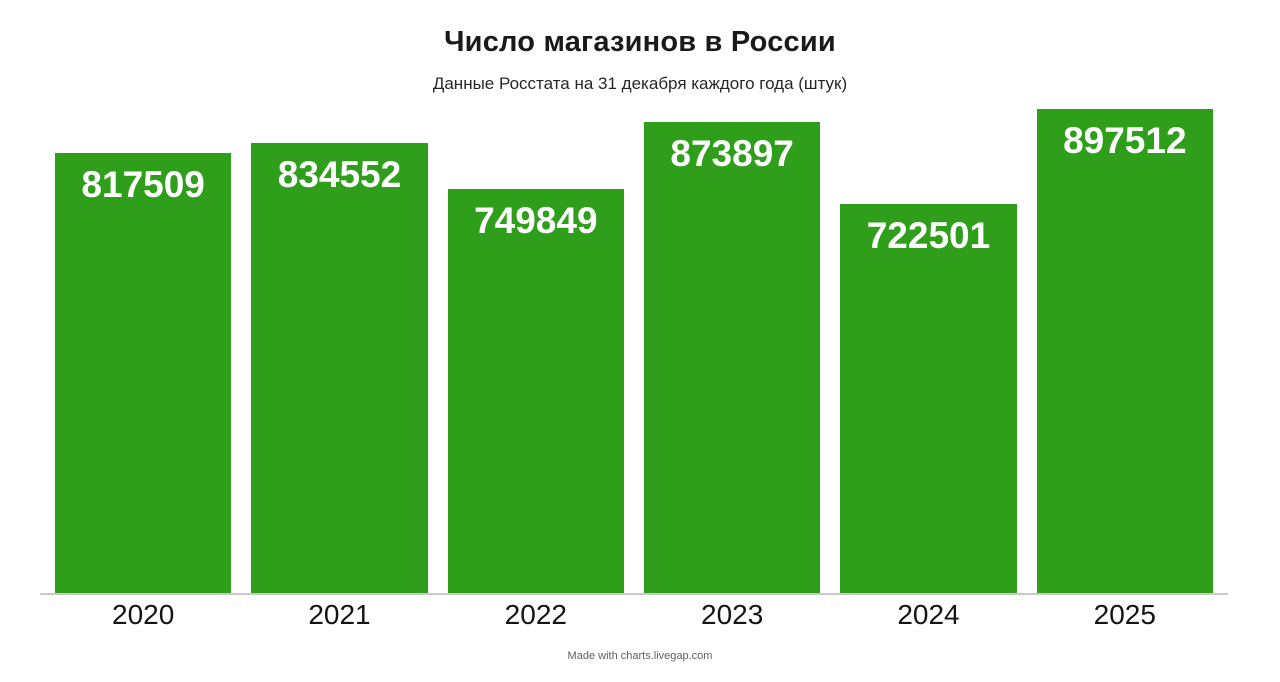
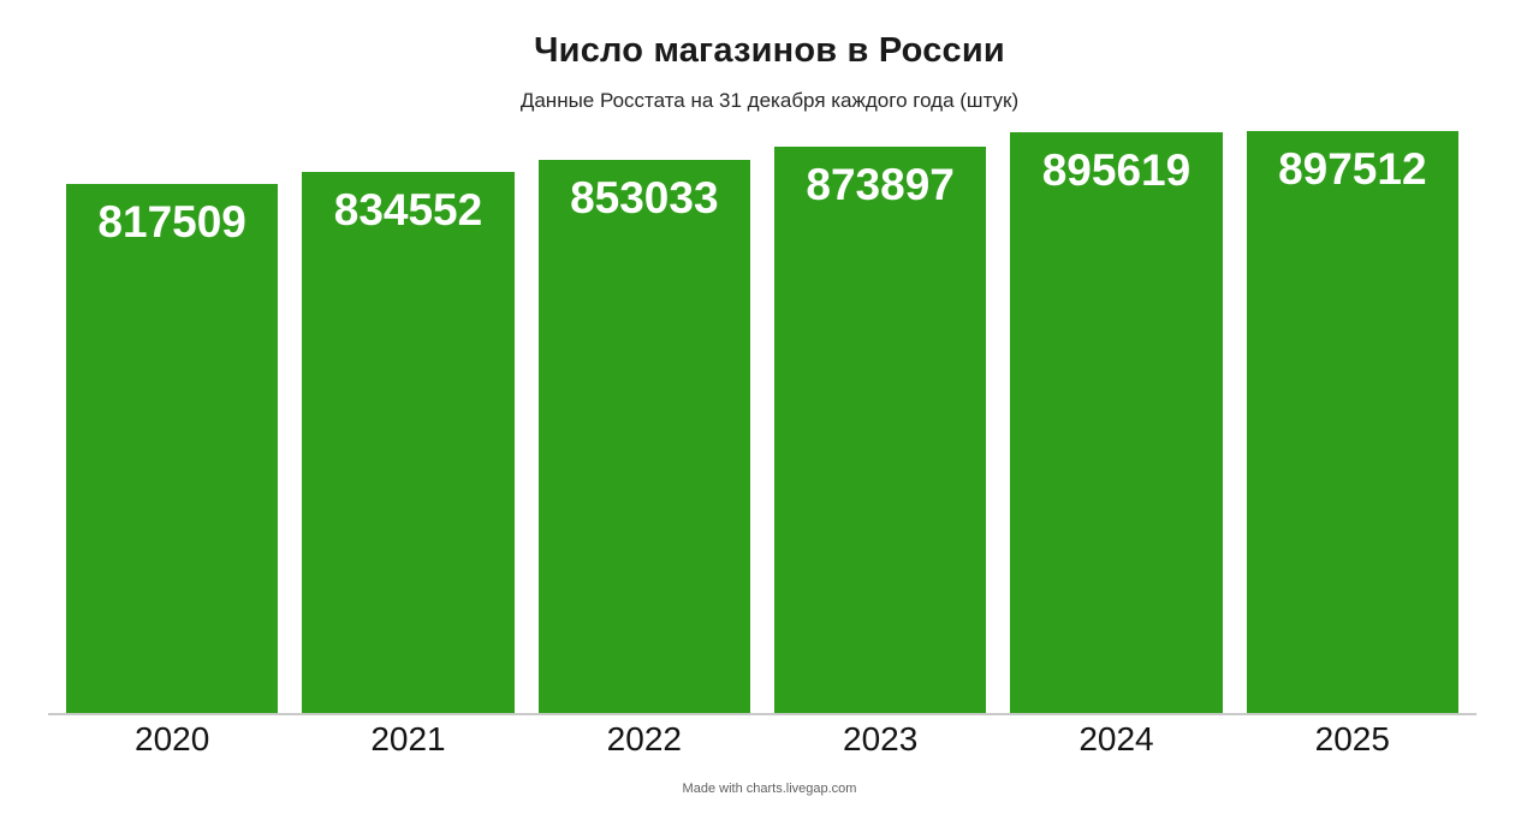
2022: 749849 -> 853033
2024: 722501 -> 895619
